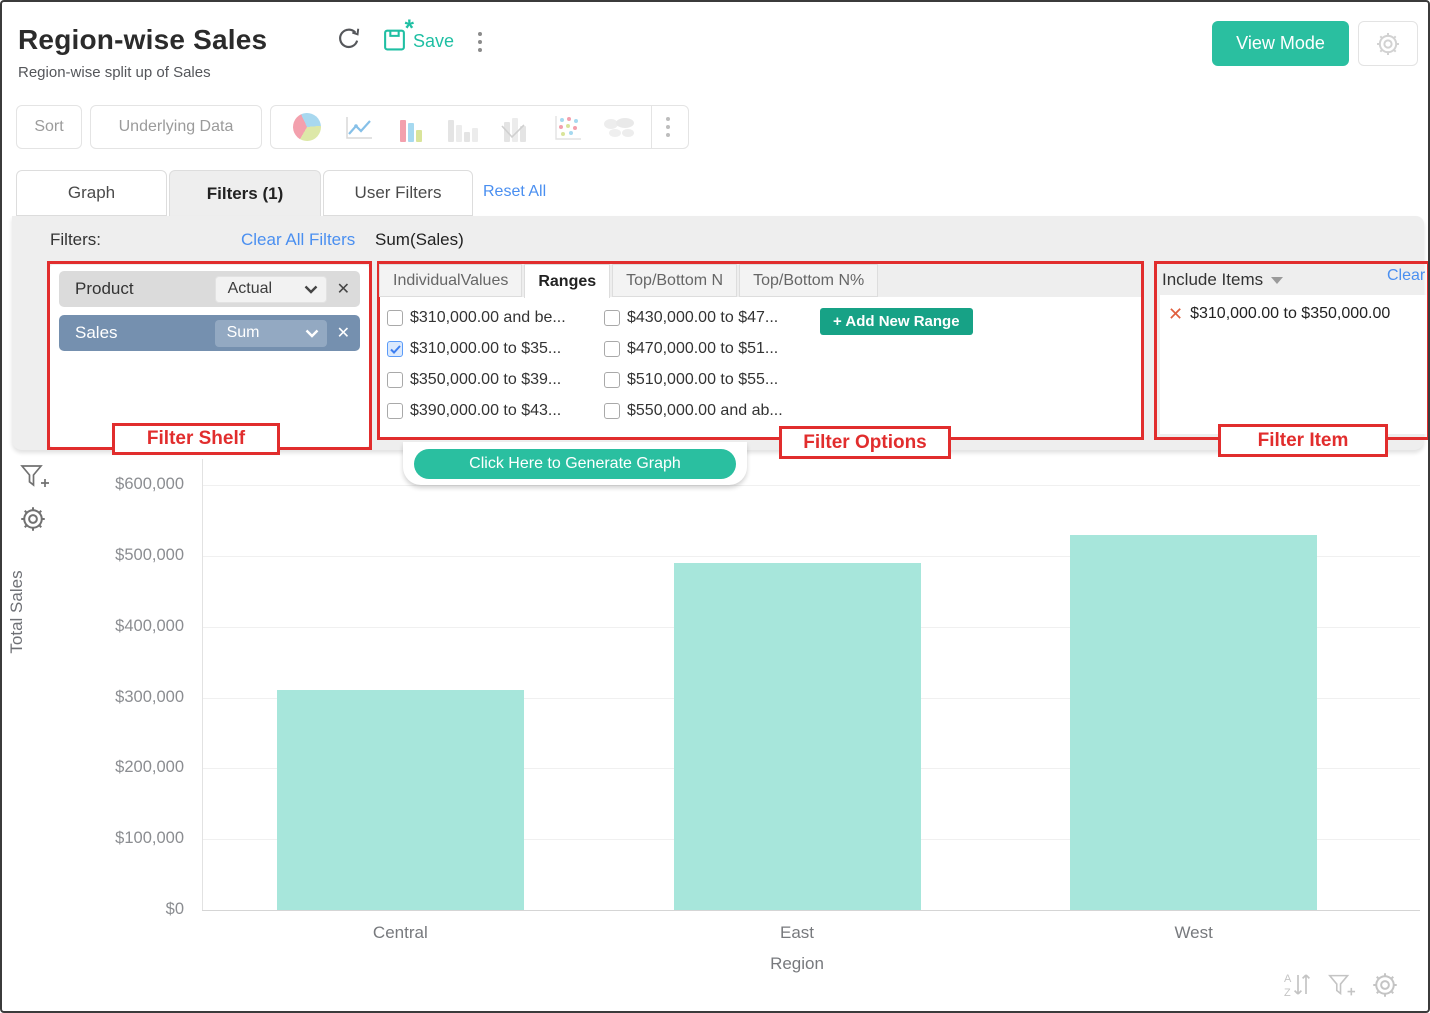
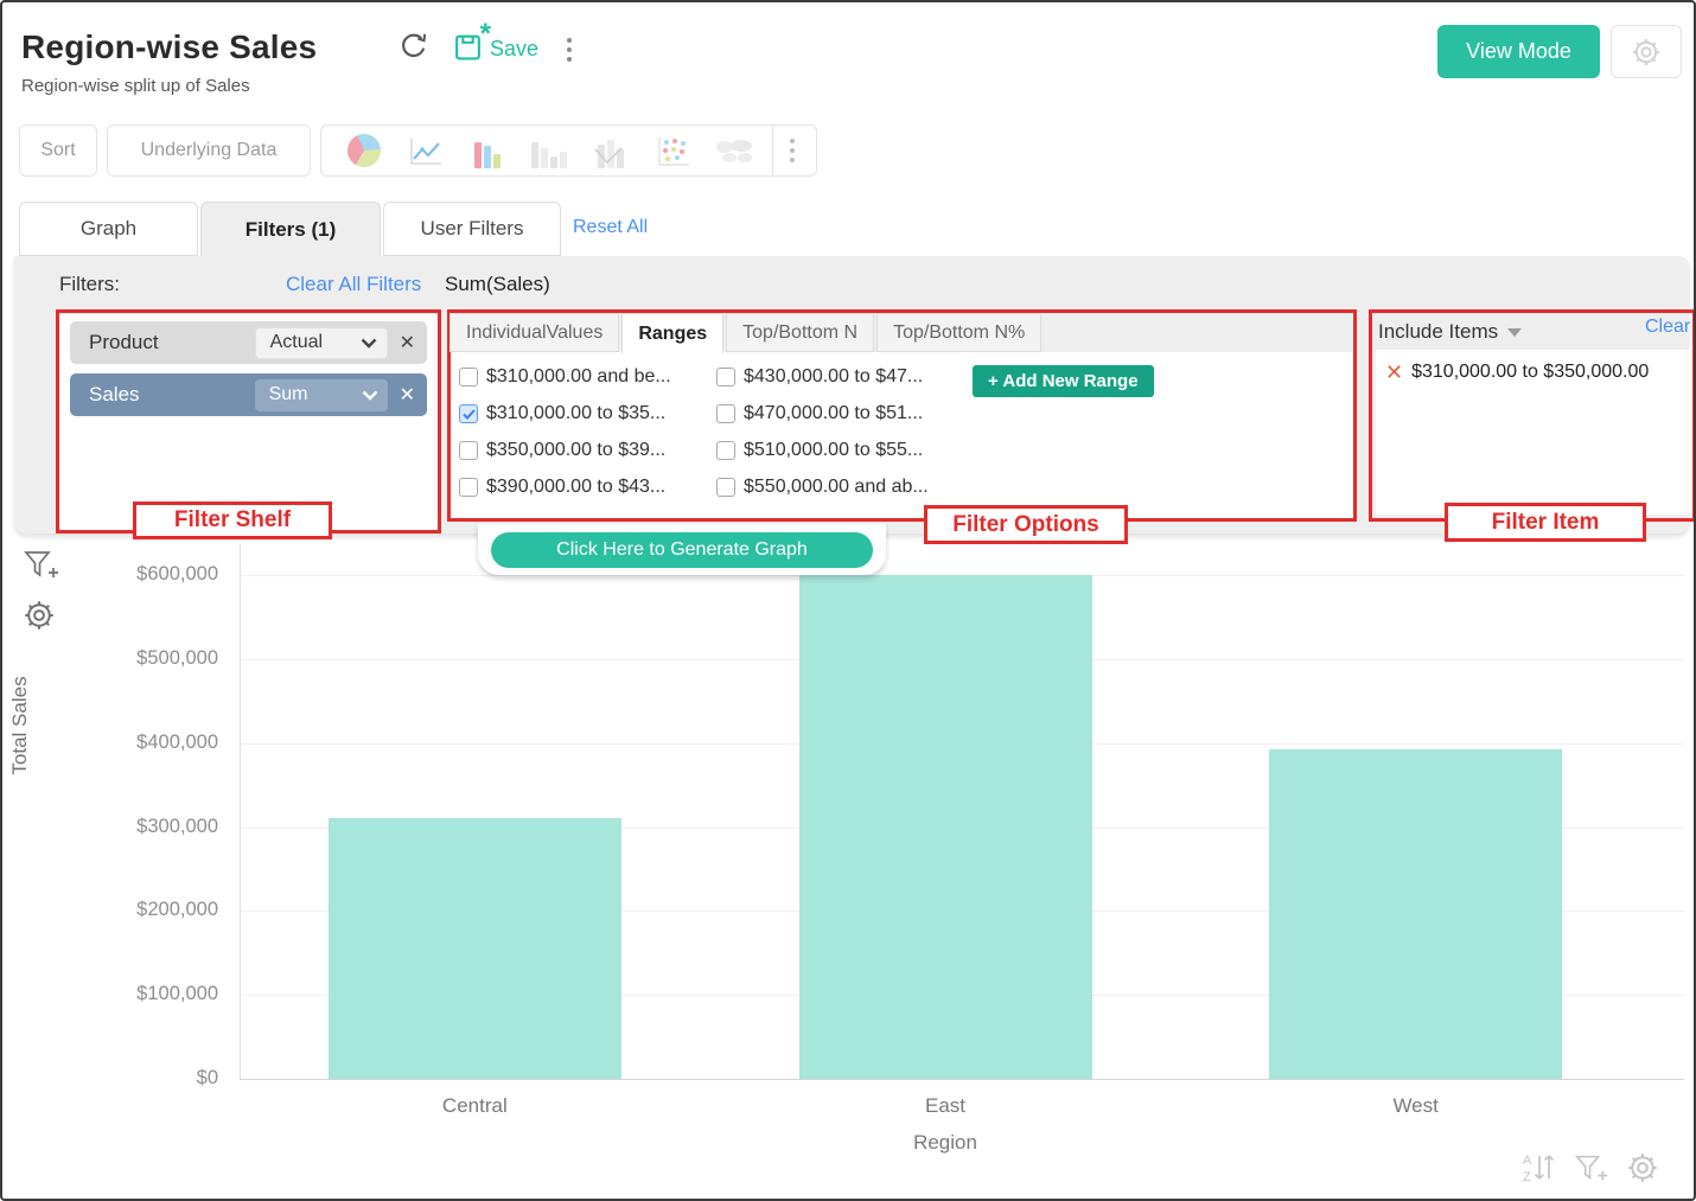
East: $490000 -> $600000
West: $530000 -> $390000
